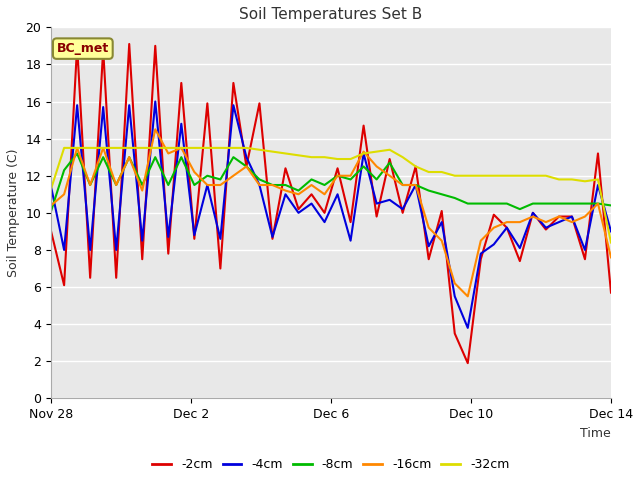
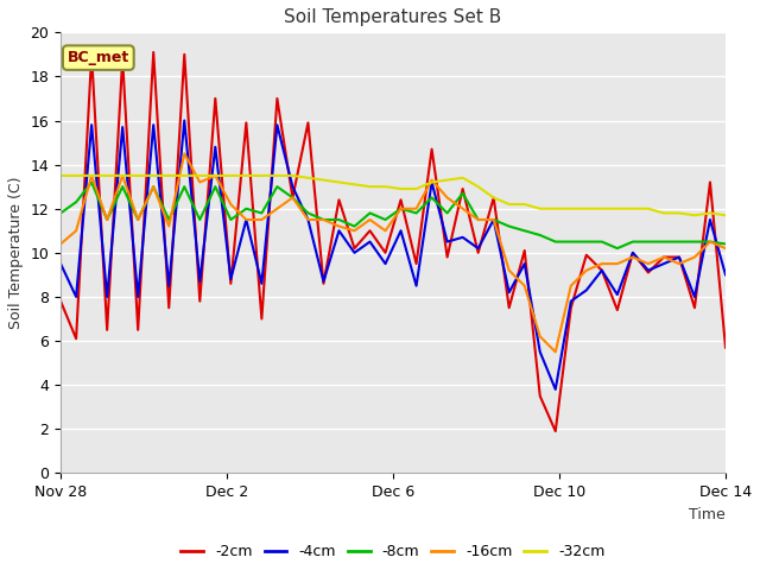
-2cm/Nov 28: 9.0 -> 7.8
-4cm/Nov 28: 11.4 -> 9.5
-8cm/Nov 28: 10.1 -> 11.8
-32cm/Nov 28: 11.3 -> 13.5
-16cm/Dec 14: 7.6 -> 10.2
-32cm/Dec 14: 8.4 -> 11.7
